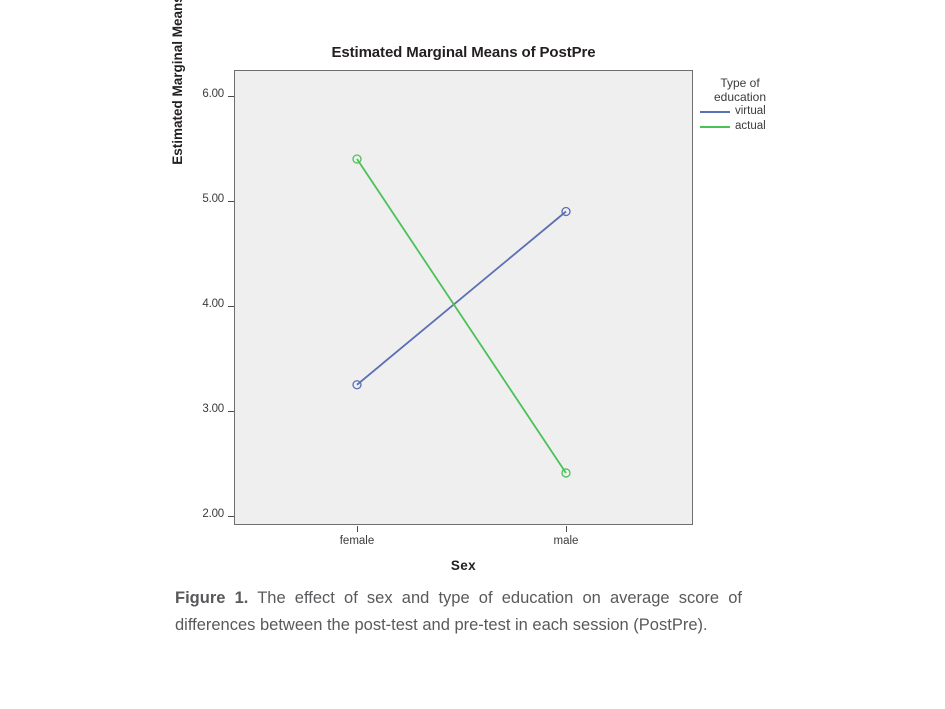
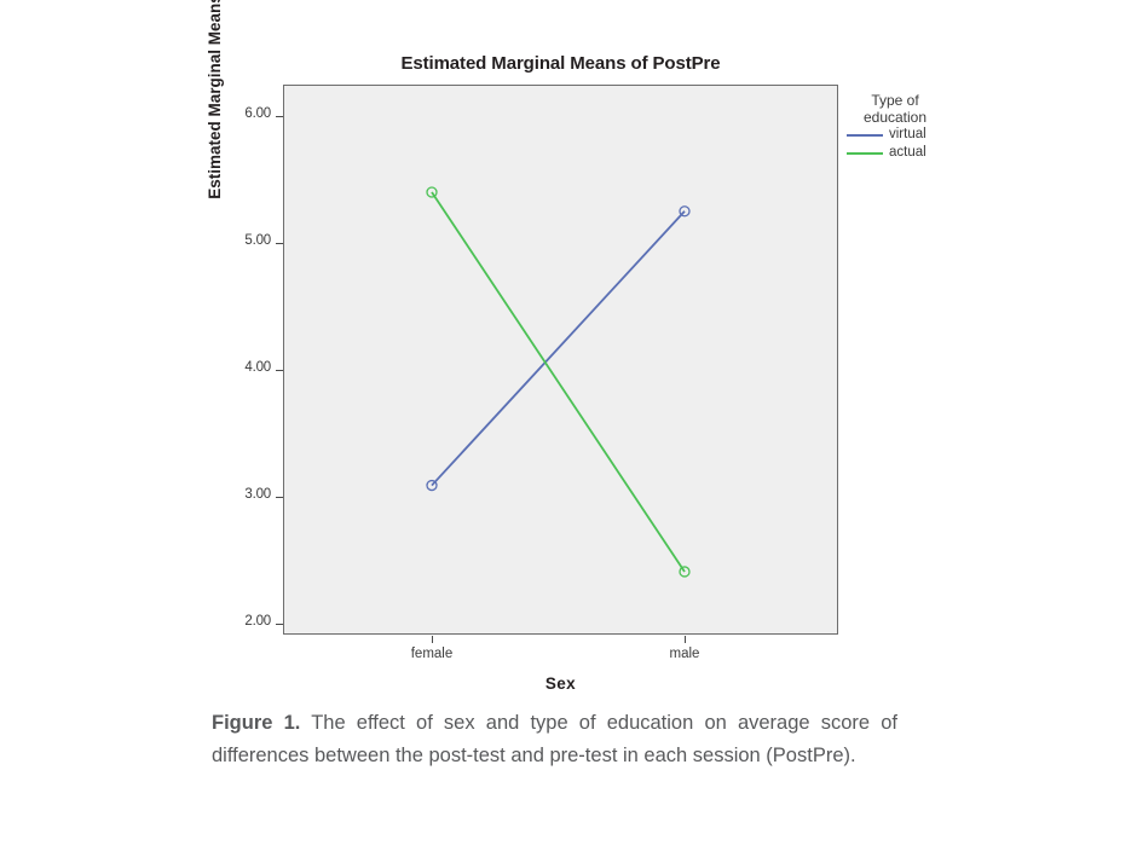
virtual/female: 3.25 -> 3.09
virtual/male: 4.90 -> 5.25
